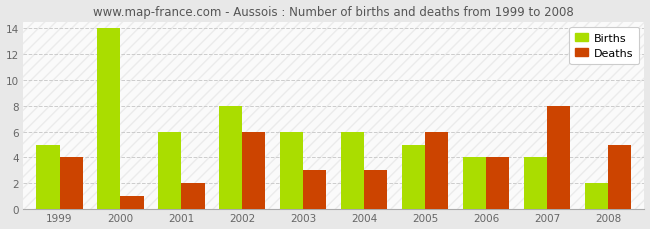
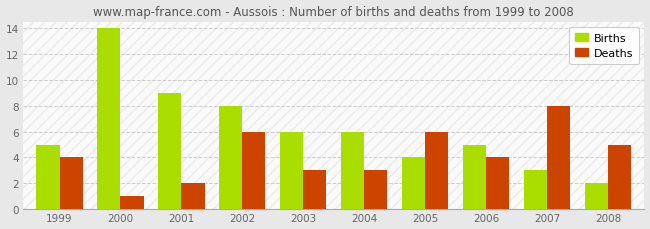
Births/2001: 6 -> 9
Births/2005: 5 -> 4
Births/2006: 4 -> 5
Births/2007: 4 -> 3
